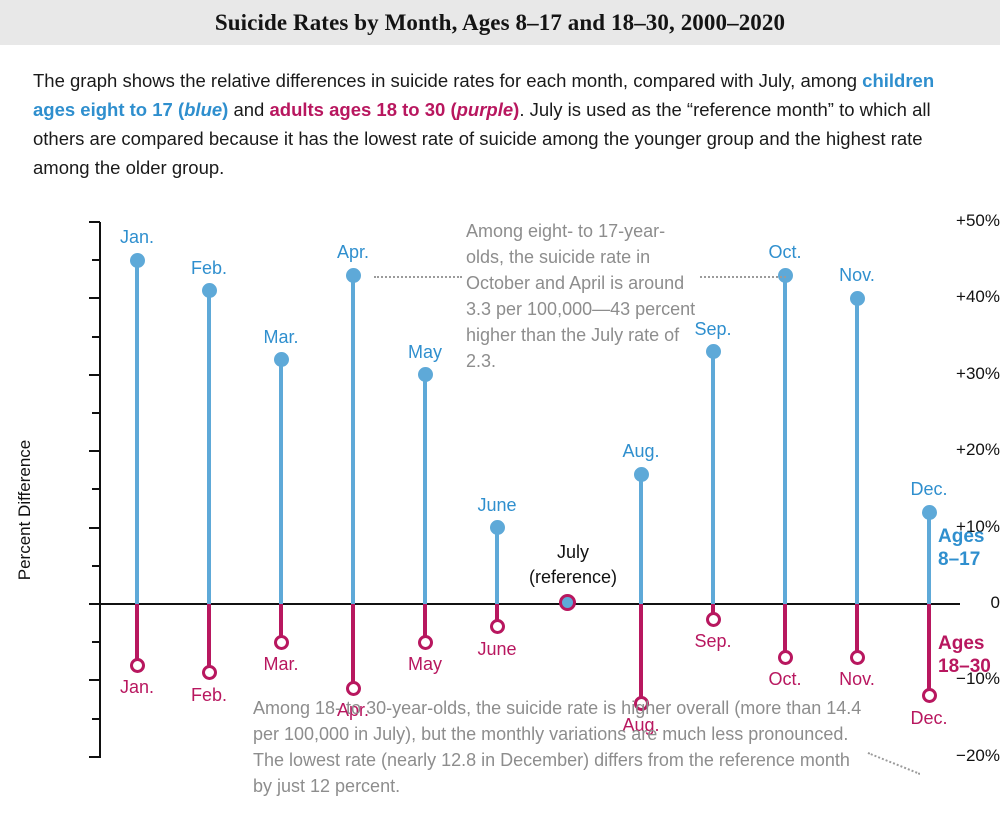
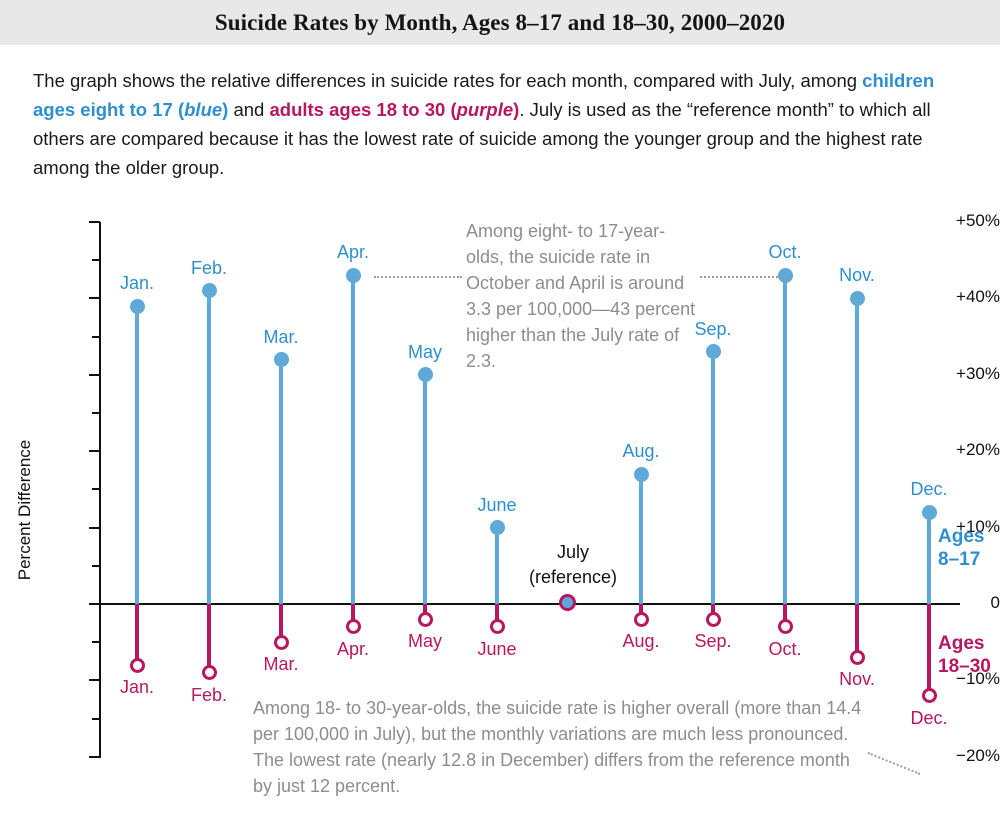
Ages 8–17/Jan.: 45% -> 39%
Ages 18–30/Apr.: -11% -> -3%
Ages 18–30/May: -5% -> -2%
Ages 18–30/Aug.: -13% -> -2%
Ages 18–30/Oct.: -7% -> -3%
